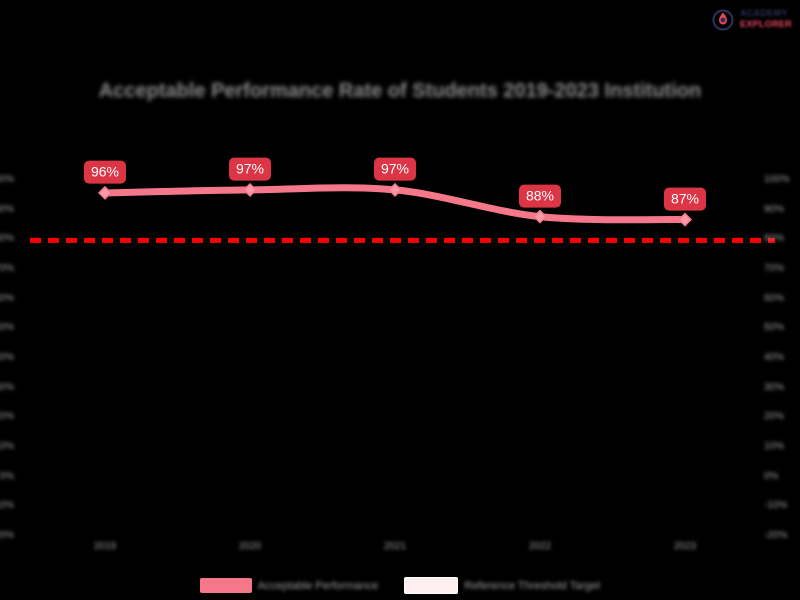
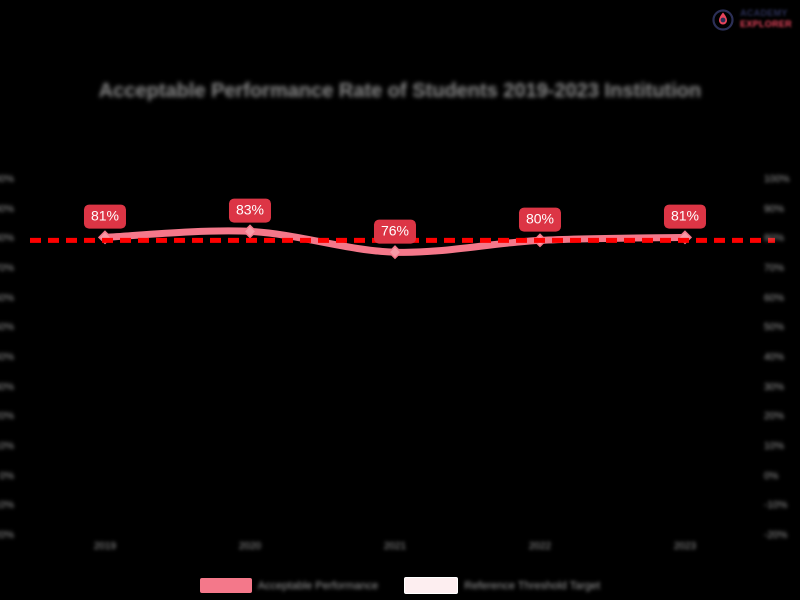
2019: 96% -> 81%
2020: 97% -> 83%
2021: 97% -> 76%
2022: 88% -> 80%
2023: 87% -> 81%
